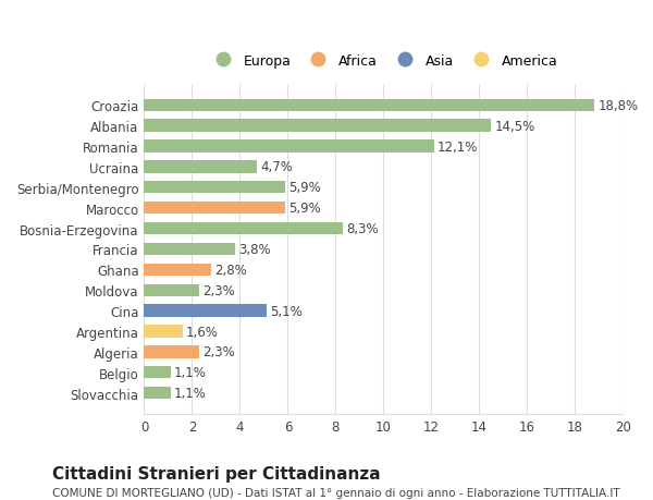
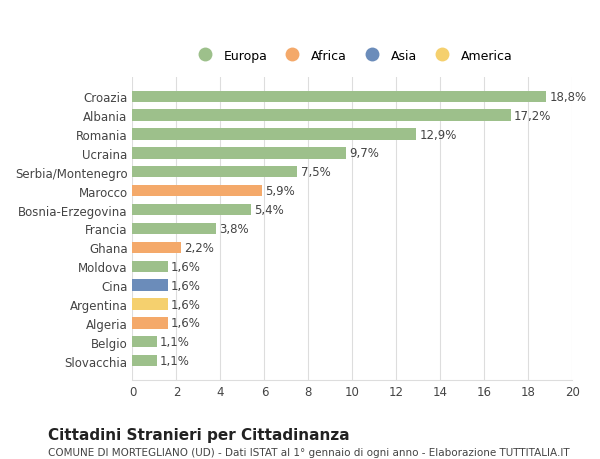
Albania: 14,5% -> 17,2%
Romania: 12,1% -> 12,9%
Ucraina: 4,7% -> 9,7%
Serbia/Montenegro: 5,9% -> 7,5%
Bosnia-Erzegovina: 8,3% -> 5,4%
Ghana: 2,8% -> 2,2%
Moldova: 2,3% -> 1,6%
Cina: 5,1% -> 1,6%
Algeria: 2,3% -> 1,6%
